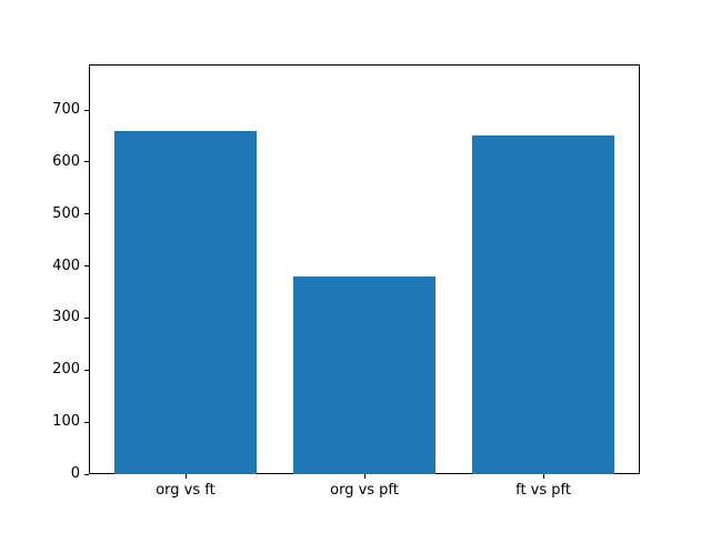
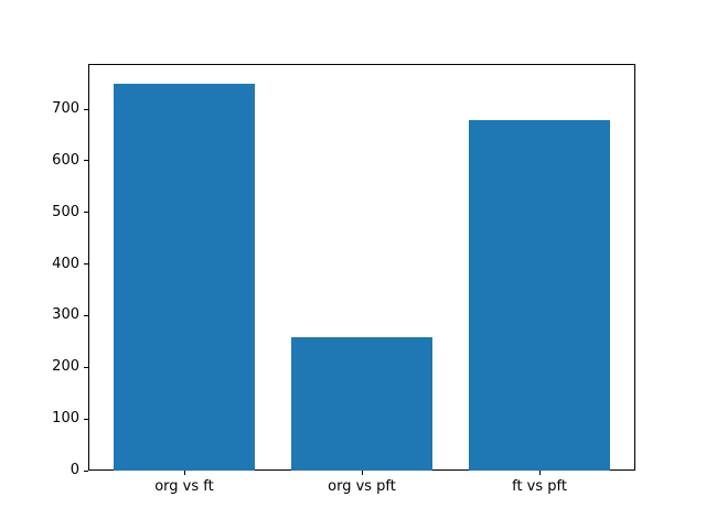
org vs ft: 660 -> 750
org vs pft: 380 -> 260
ft vs pft: 650 -> 680
